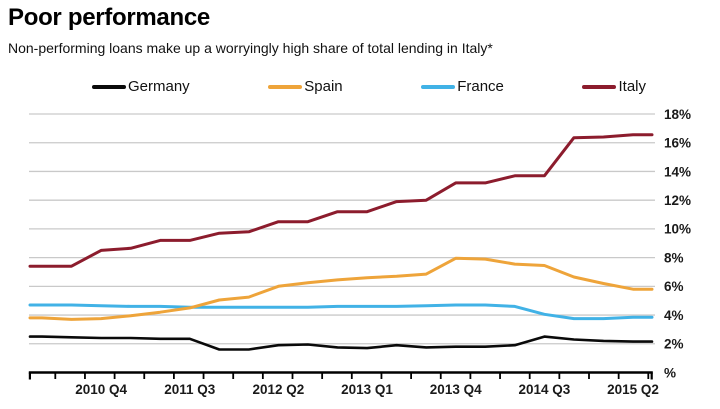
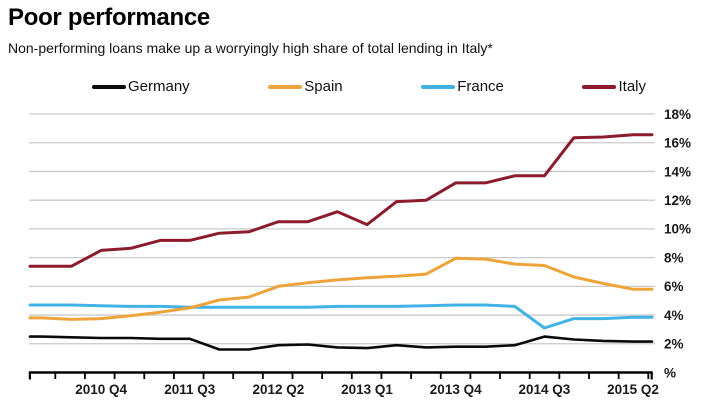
Italy/2013 Q1: 11.2% -> 10.3%
France/2014 Q3: 4.0% -> 3.1%
